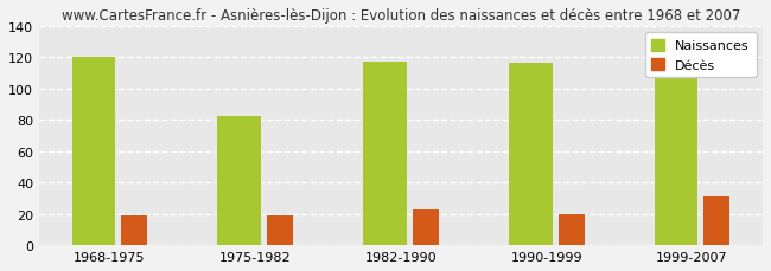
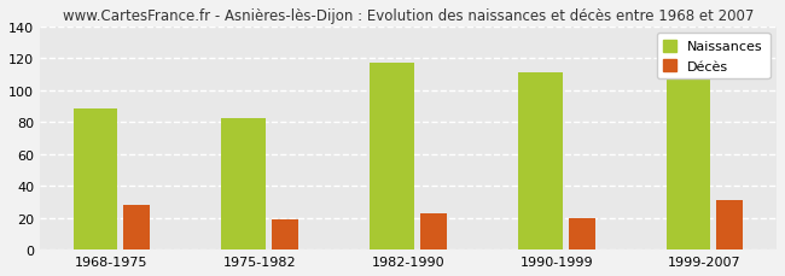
Naissances/1968-1975: 120 -> 88
Décès/1968-1975: 19 -> 28
Naissances/1990-1999: 116 -> 111
